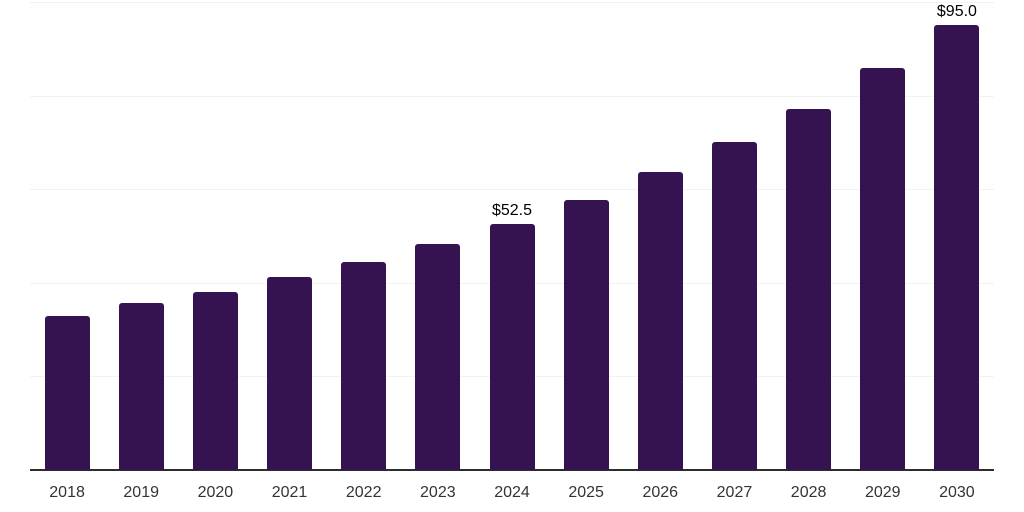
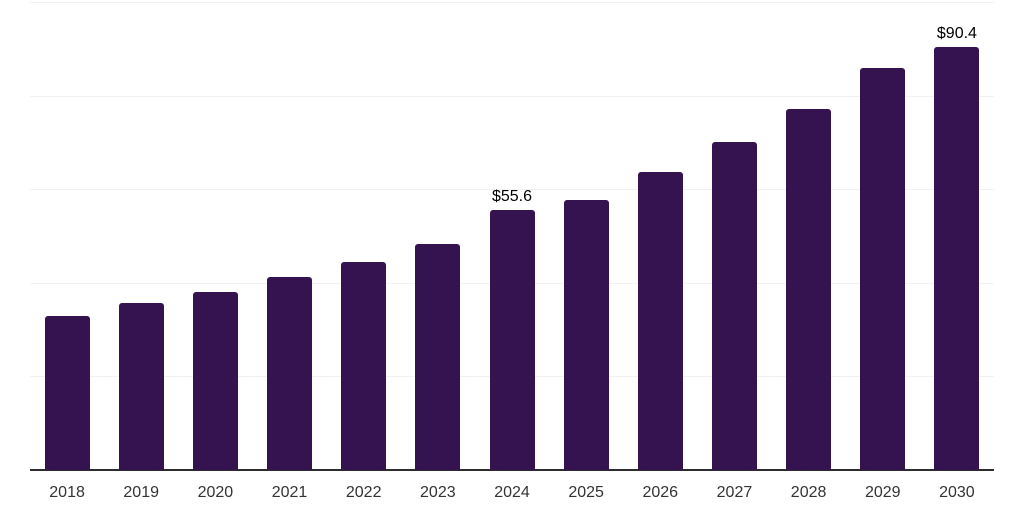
2024: $52.5 -> $55.6
2030: $95.0 -> $90.4
